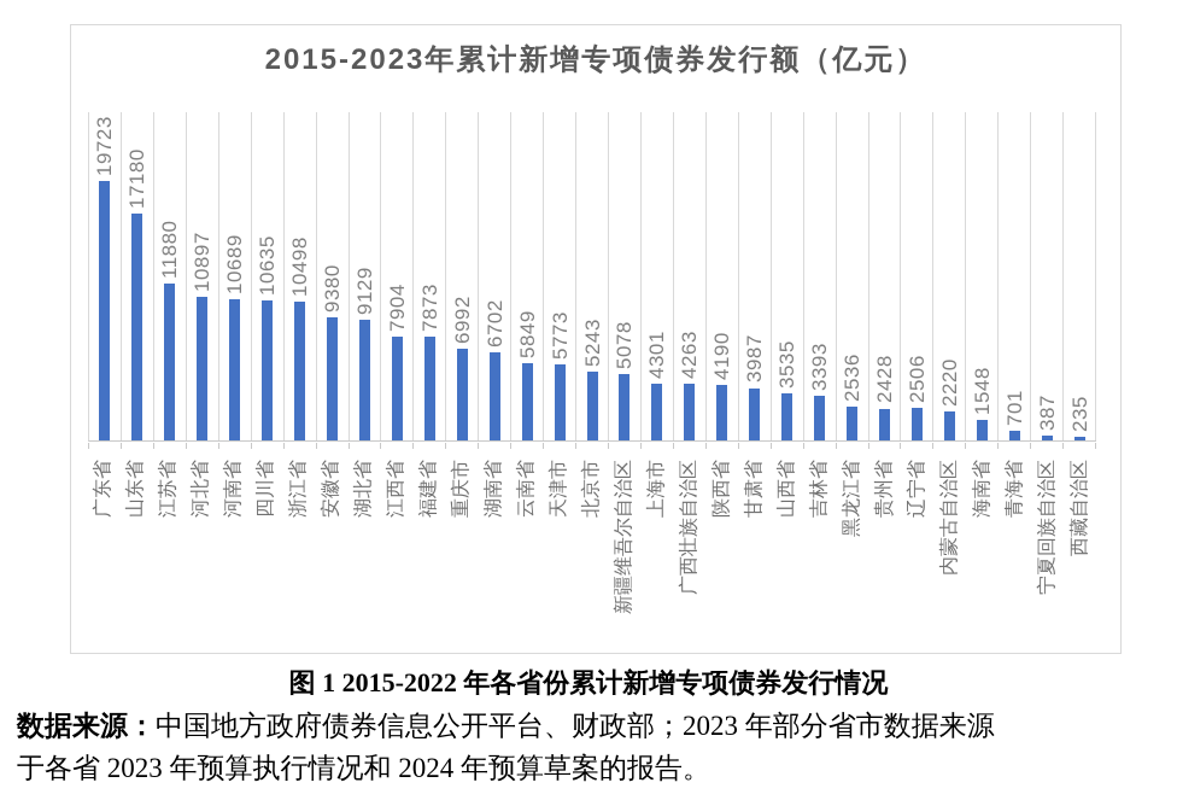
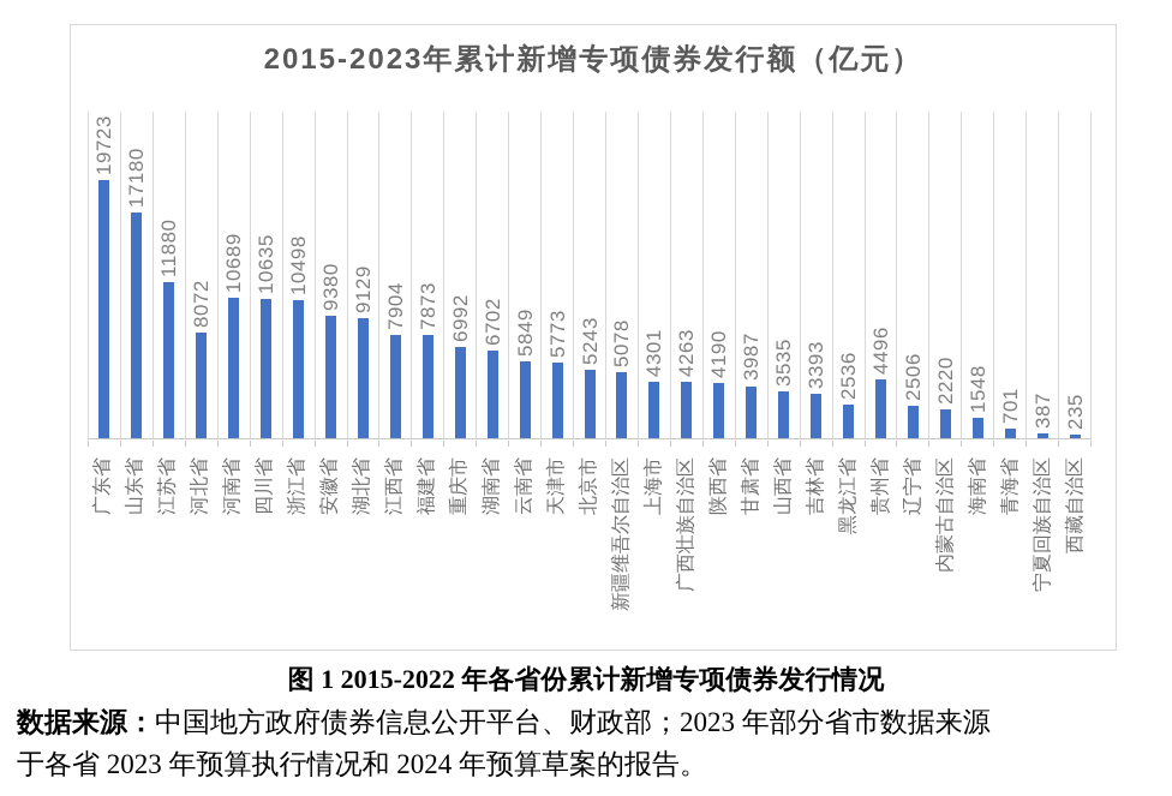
河北省: 10897 -> 8072
贵州省: 2428 -> 4496
